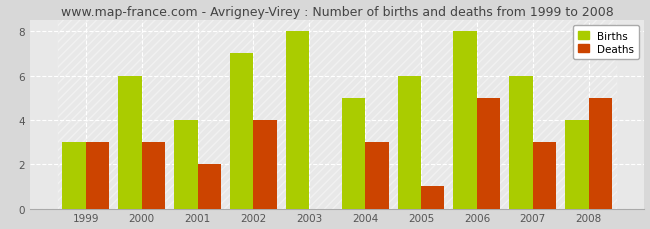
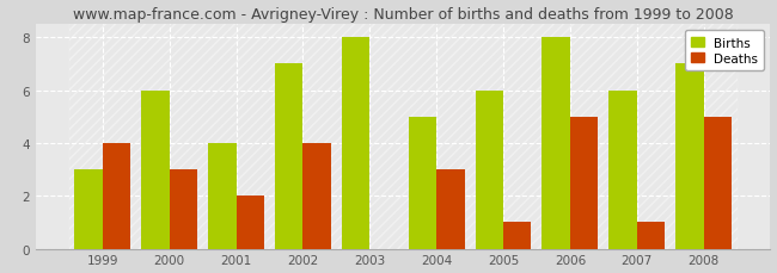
Deaths/1999: 3 -> 4
Deaths/2007: 3 -> 1
Births/2008: 4 -> 7
